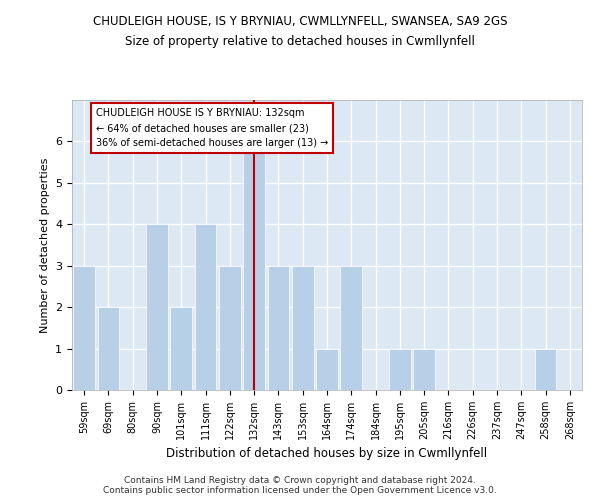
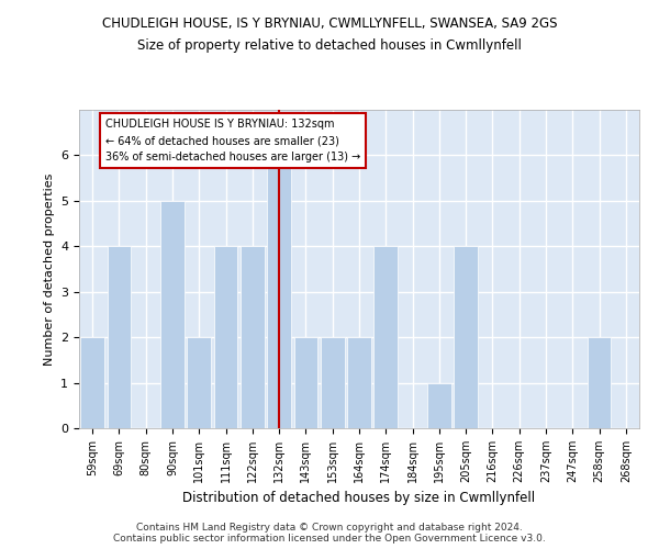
59sqm: 3 -> 2
69sqm: 2 -> 4
90sqm: 4 -> 5
122sqm: 3 -> 4
143sqm: 3 -> 2
153sqm: 3 -> 2
164sqm: 1 -> 2
174sqm: 3 -> 4
205sqm: 1 -> 4
258sqm: 1 -> 2
